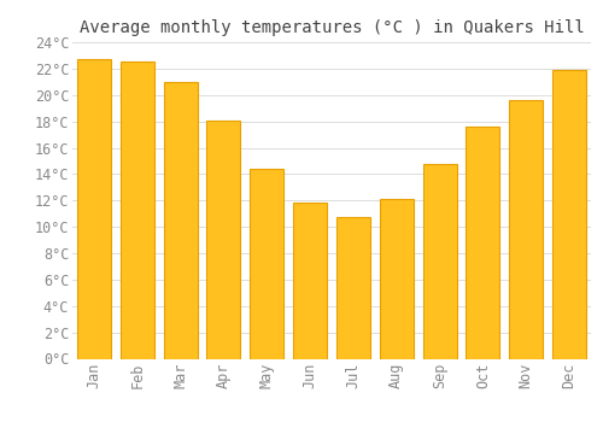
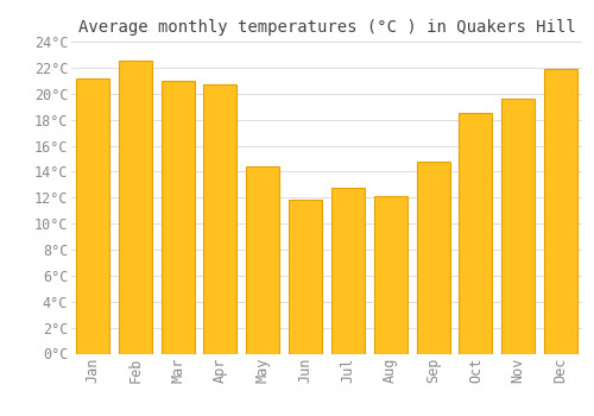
Jan: 22.7°C -> 21.2°C
Apr: 18.1°C -> 20.7°C
Jul: 10.7°C -> 12.8°C
Oct: 17.6°C -> 18.5°C
